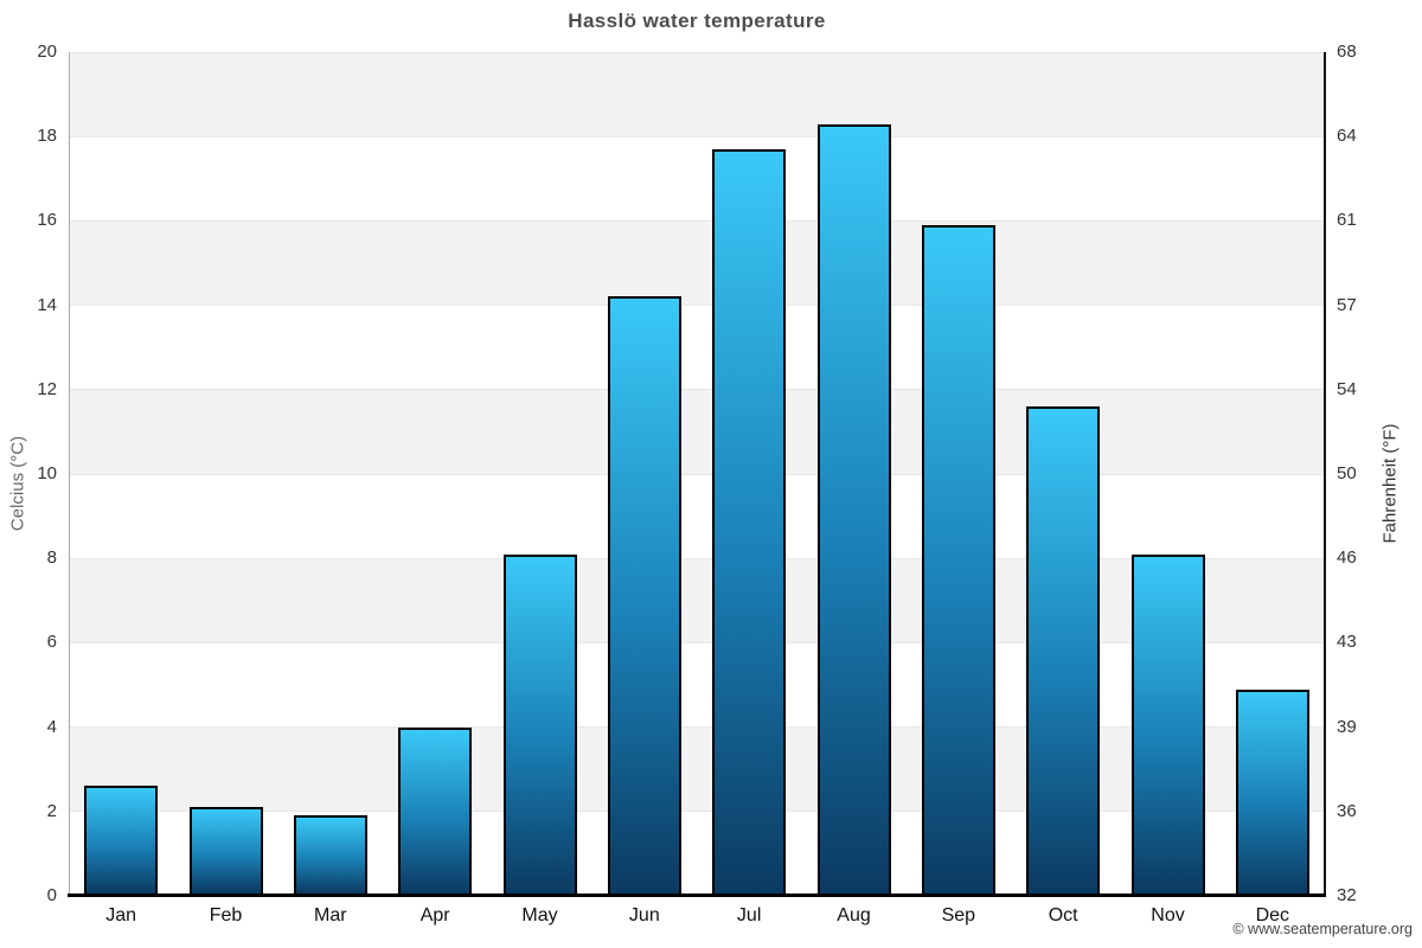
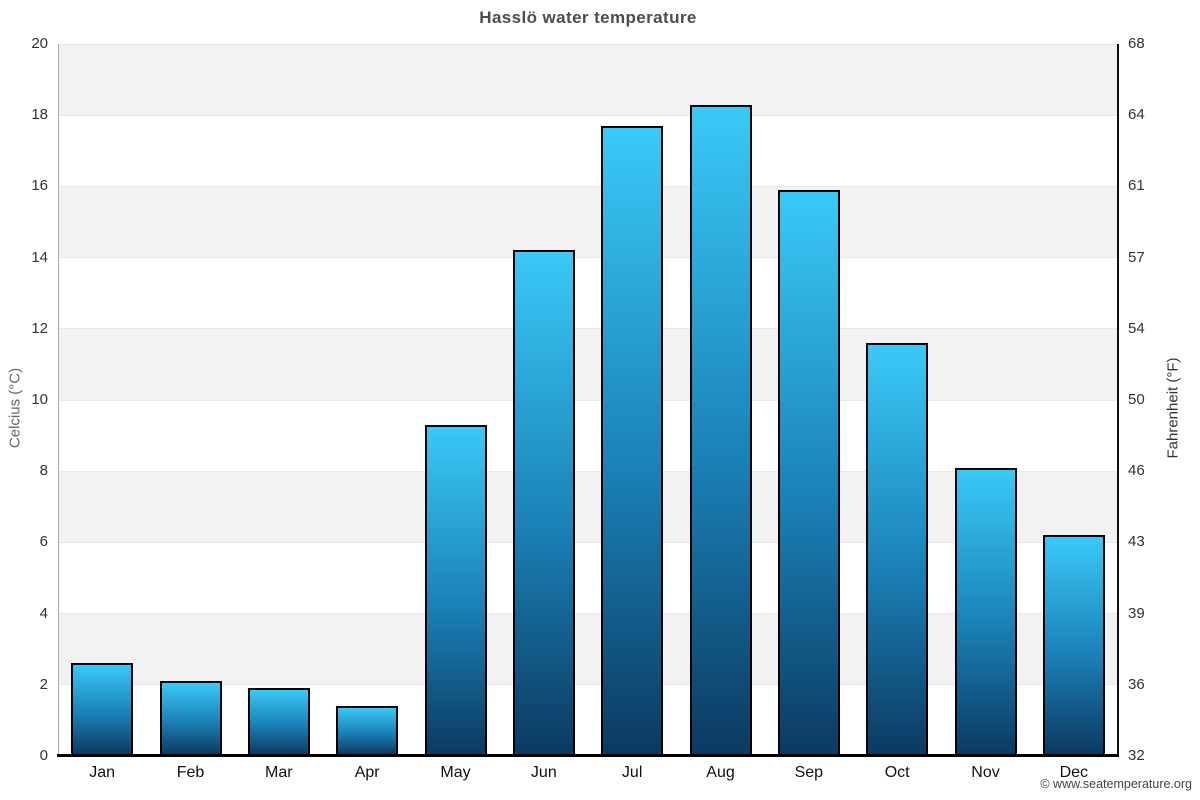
Apr: 4.0 -> 1.4
May: 8.1 -> 9.3
Dec: 4.9 -> 6.2
